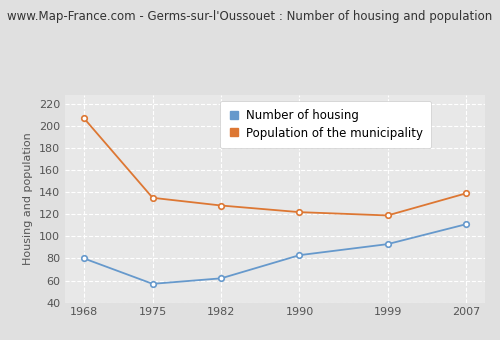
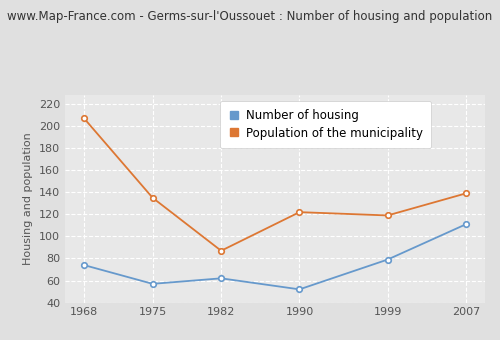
Number of housing/1968: 80 -> 74
Population of the municipality/1982: 128 -> 87
Number of housing/1990: 83 -> 52
Number of housing/1999: 93 -> 79
